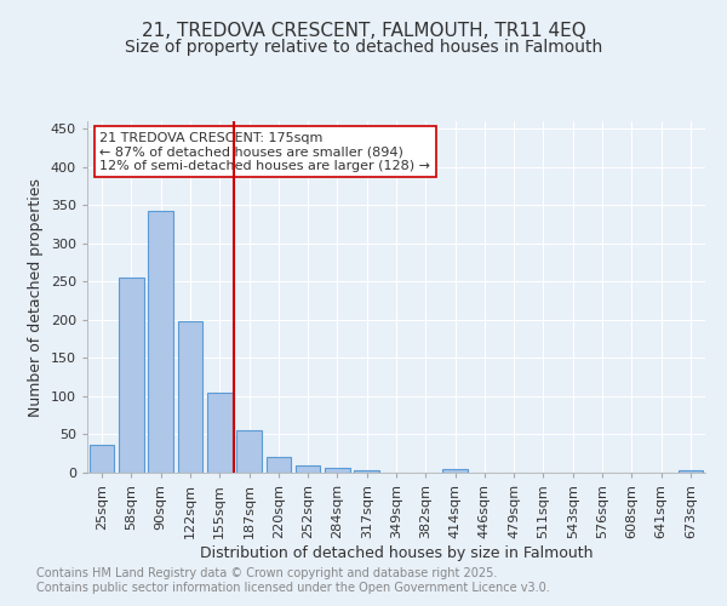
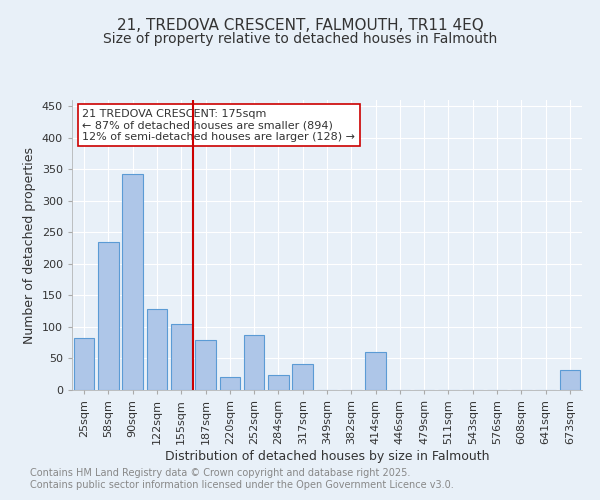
25sqm: 37 -> 82
58sqm: 256 -> 234
122sqm: 199 -> 128
187sqm: 55 -> 80
252sqm: 10 -> 88
284sqm: 7 -> 24
317sqm: 3 -> 42
414sqm: 4 -> 60
673sqm: 3 -> 32
